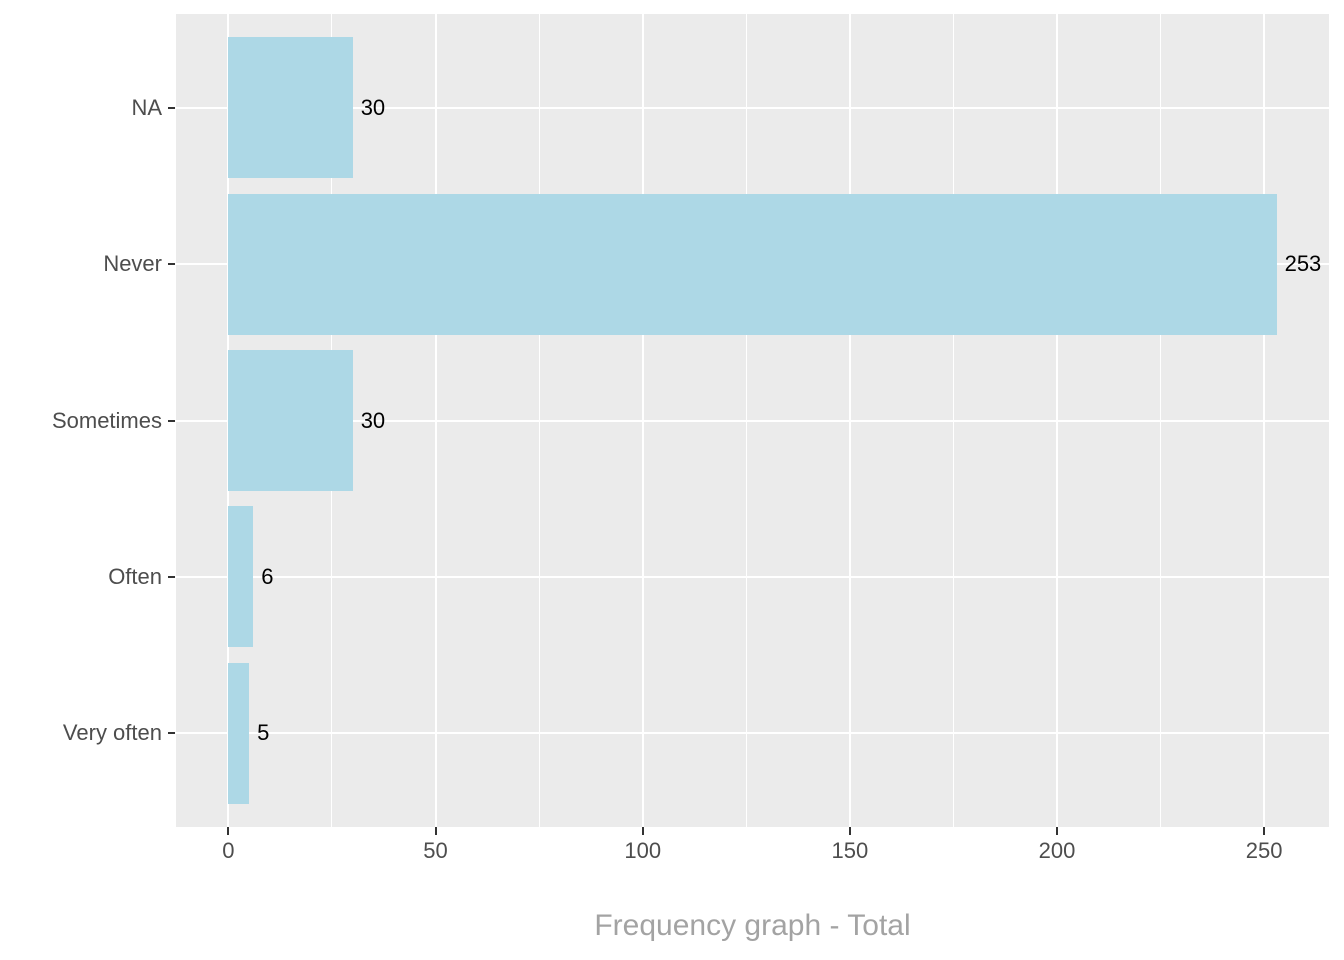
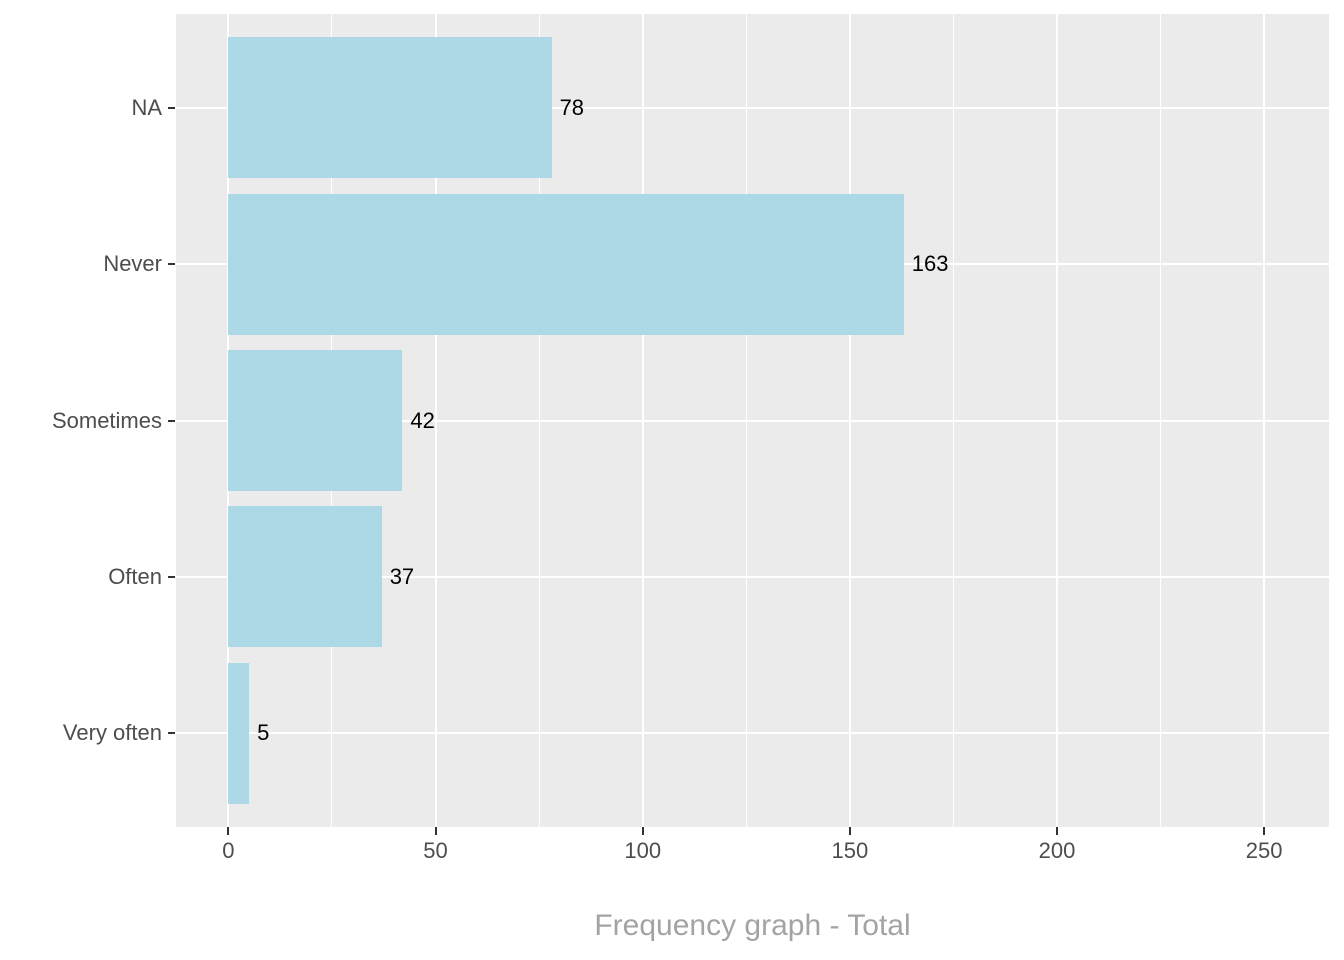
NA: 30 -> 78
Never: 253 -> 163
Sometimes: 30 -> 42
Often: 6 -> 37
